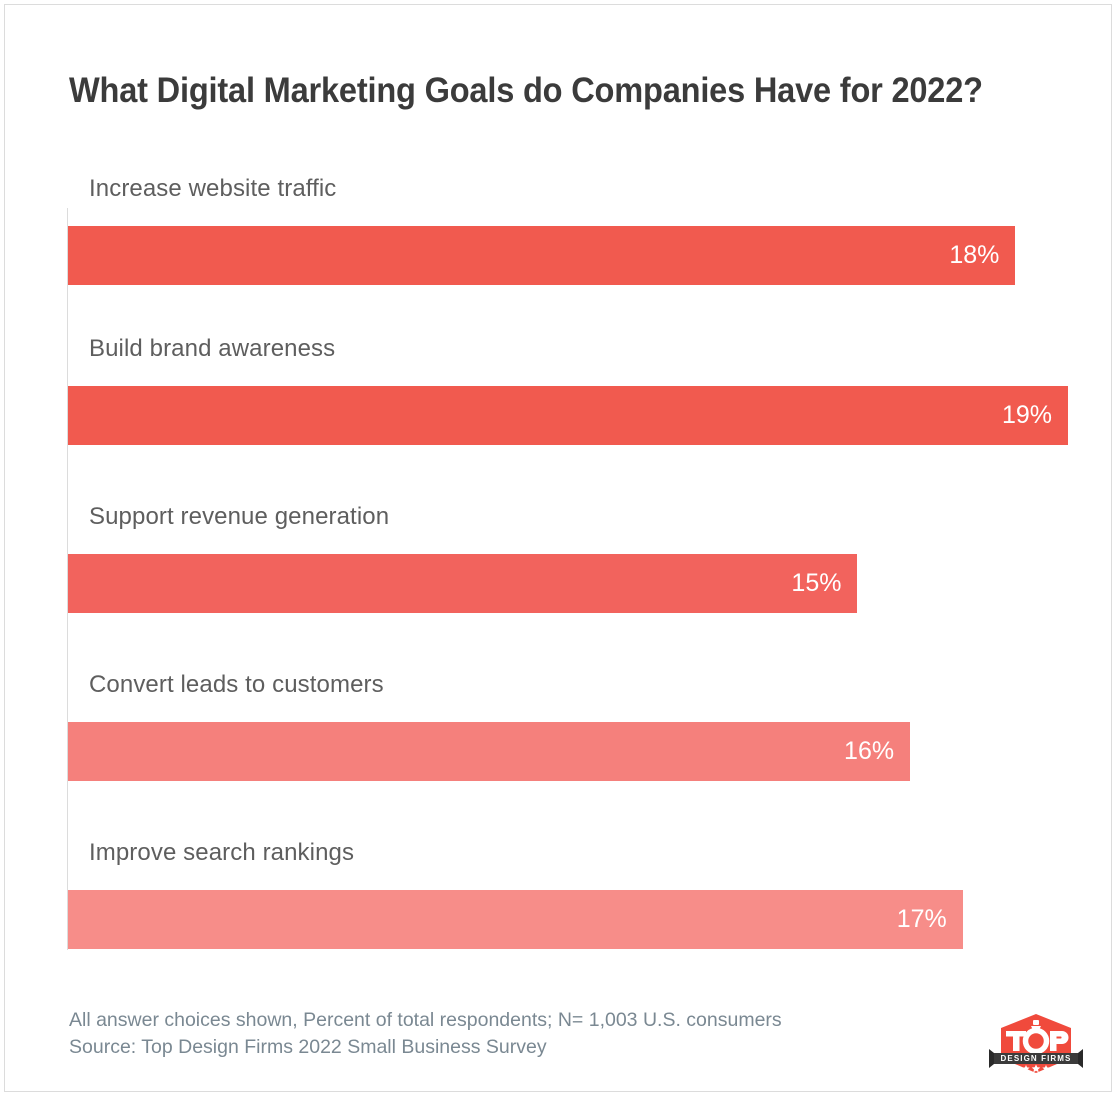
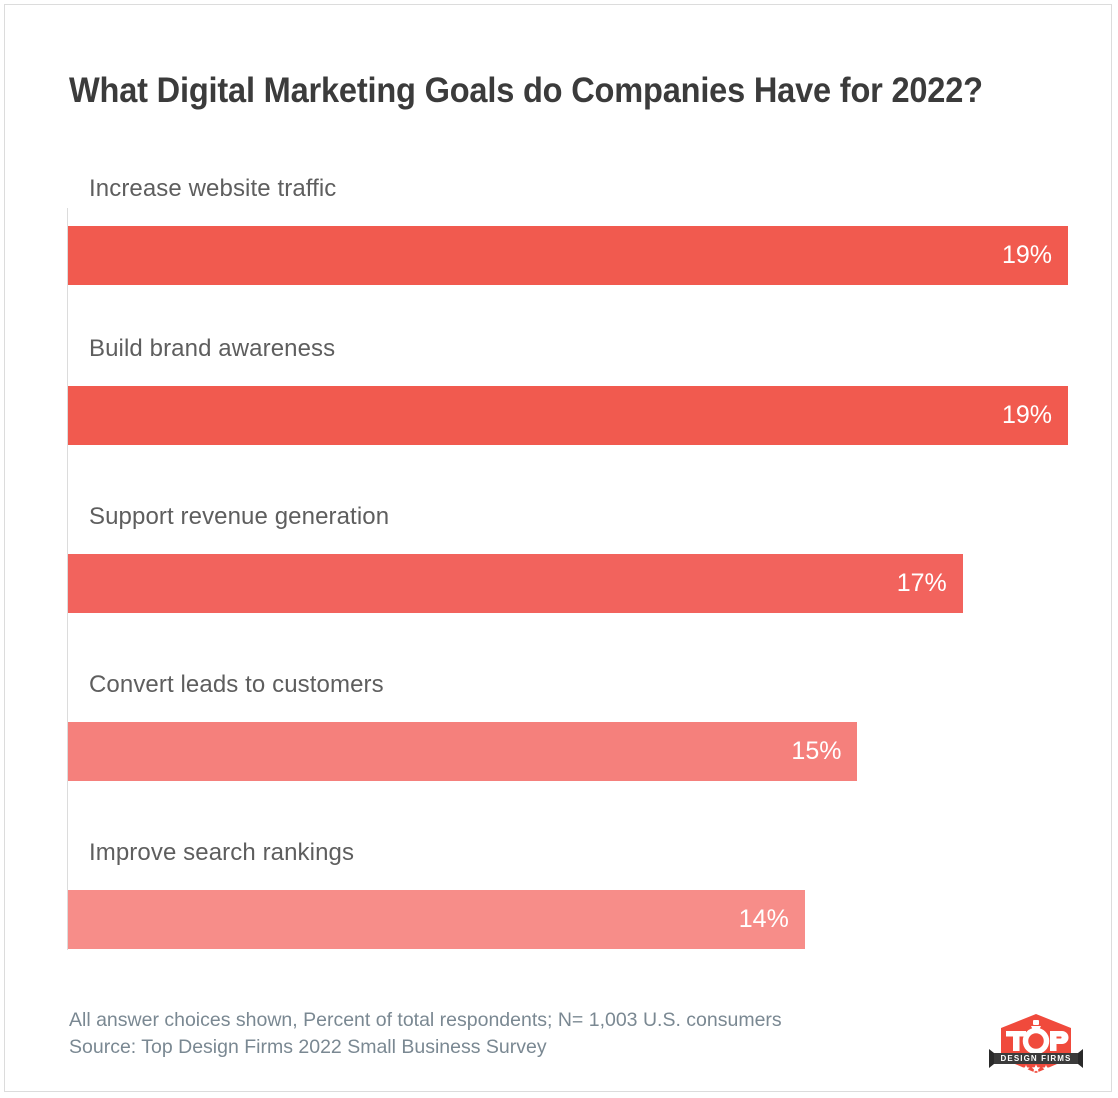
Increase website traffic: 18% -> 19%
Support revenue generation: 15% -> 17%
Convert leads to customers: 16% -> 15%
Improve search rankings: 17% -> 14%
